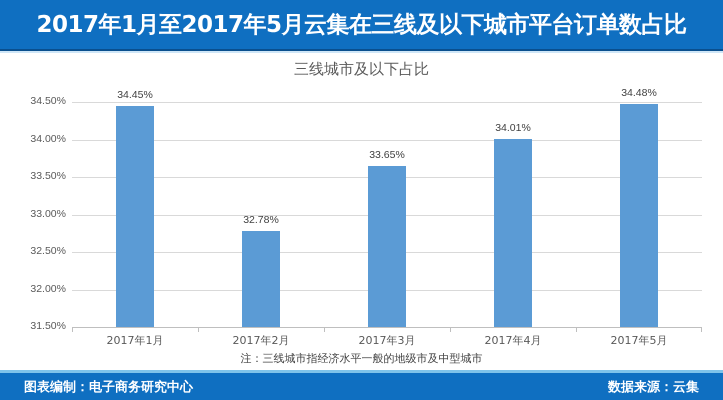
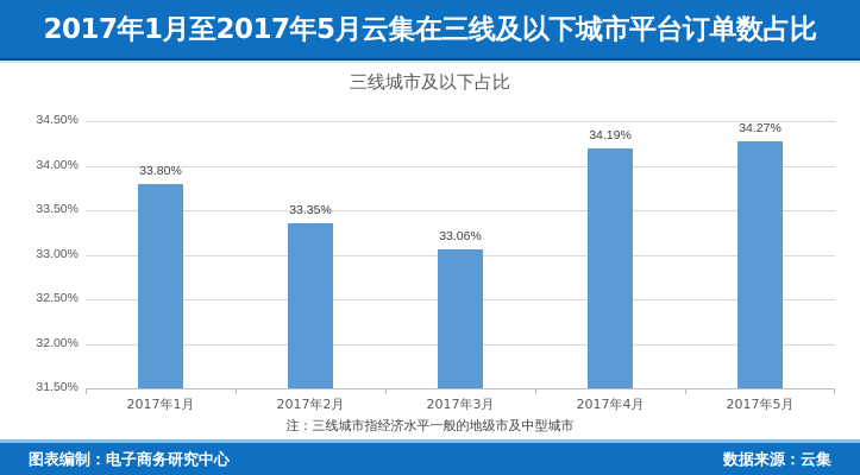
2017年1月: 34.45% -> 33.80%
2017年2月: 32.78% -> 33.35%
2017年3月: 33.65% -> 33.06%
2017年4月: 34.01% -> 34.19%
2017年5月: 34.48% -> 34.27%
